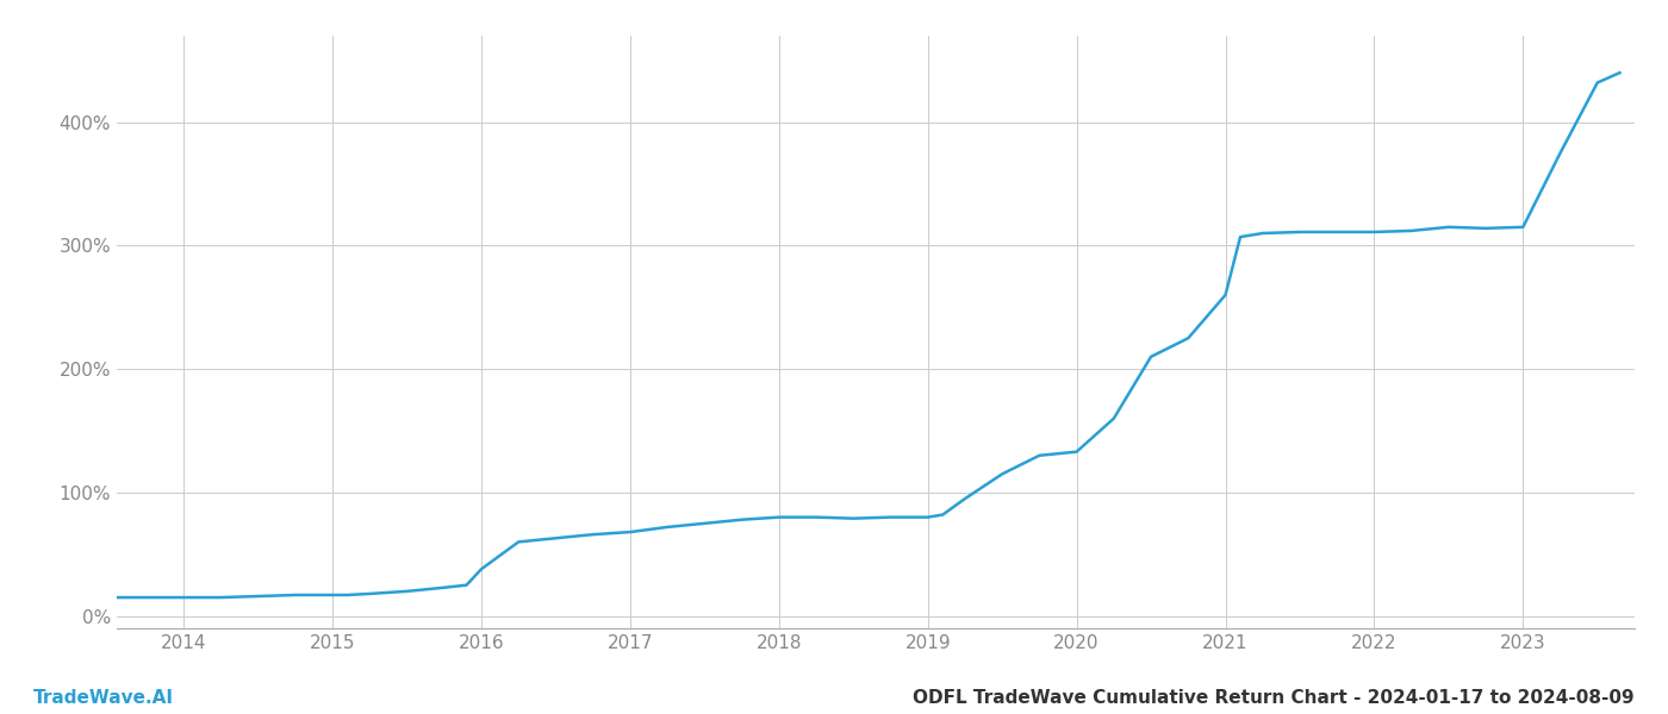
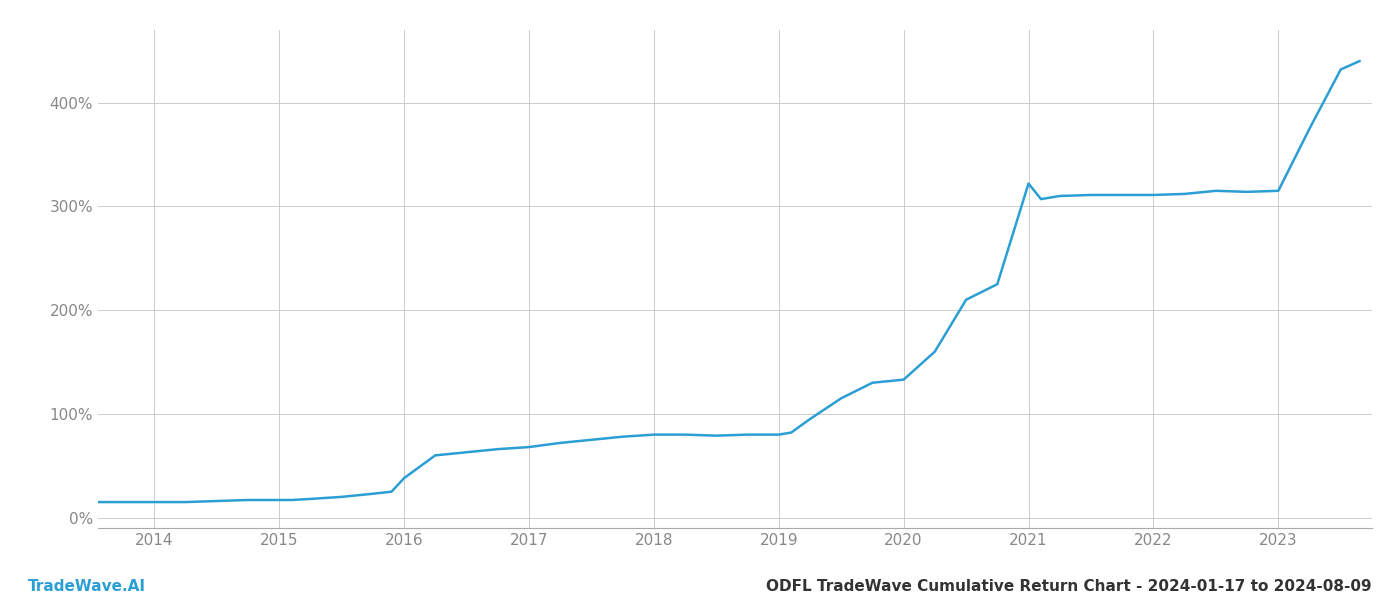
2021: 260% -> 322%
